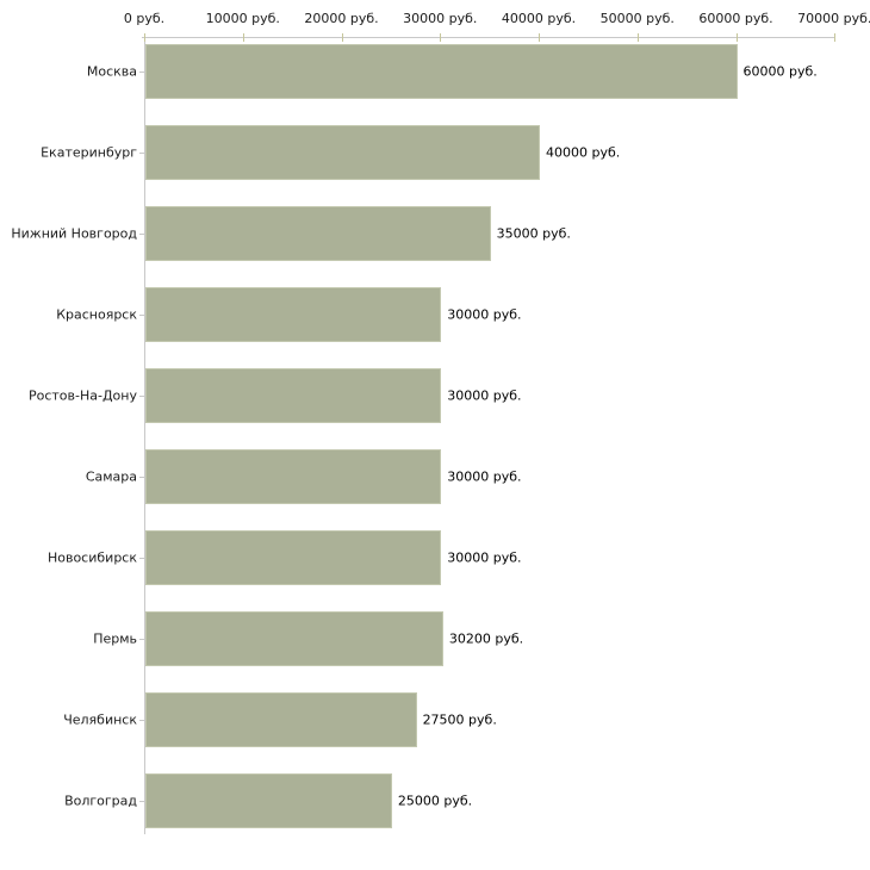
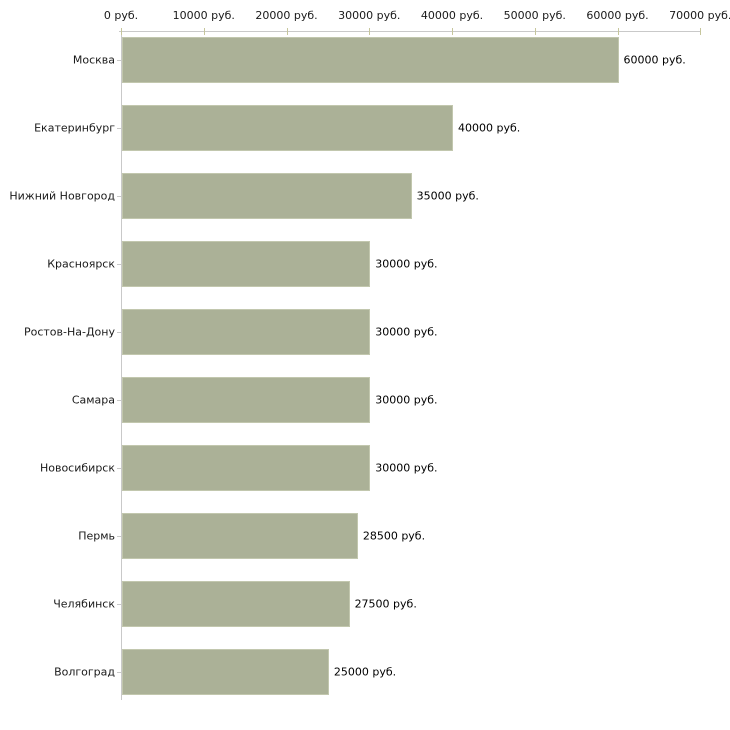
Пермь: 30200 -> 28500
